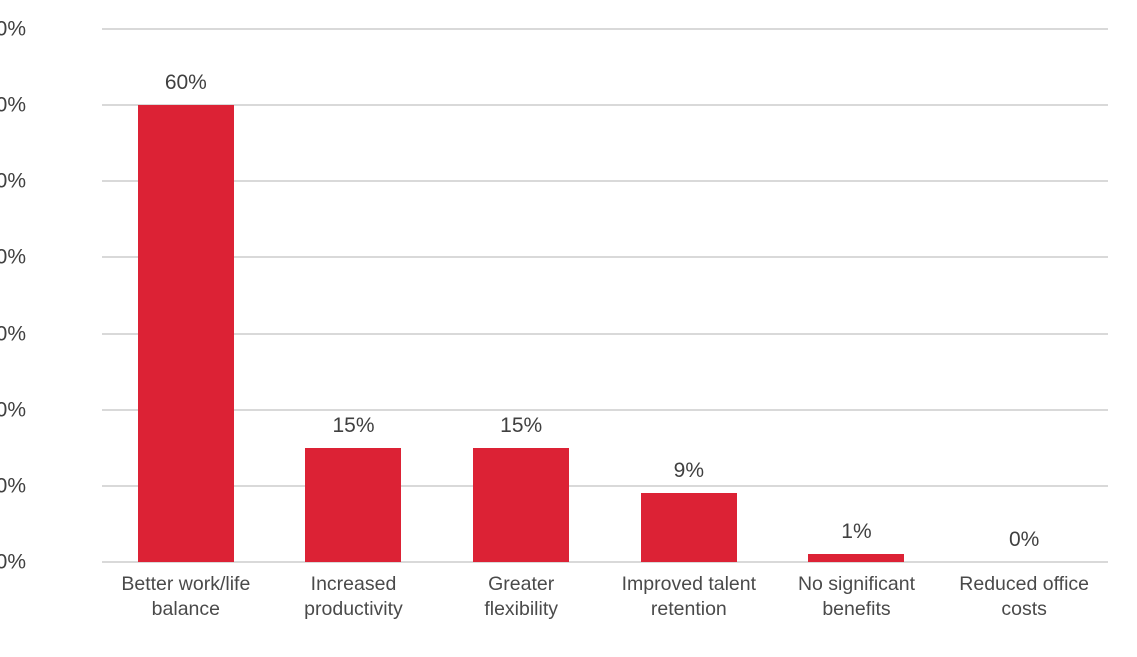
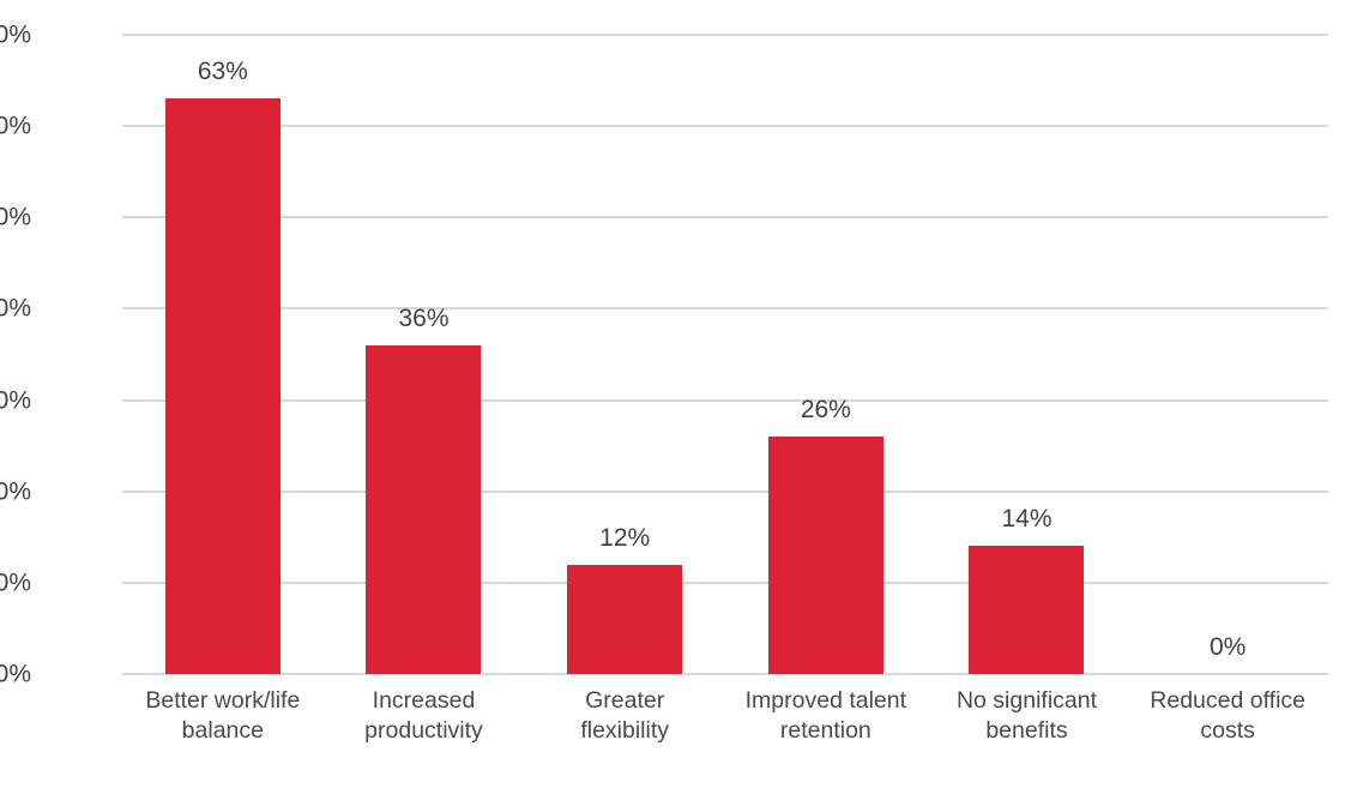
Better work/life balance: 60% -> 63%
Increased productivity: 15% -> 36%
Greater flexibility: 15% -> 12%
Improved talent retention: 9% -> 26%
No significant benefits: 1% -> 14%
